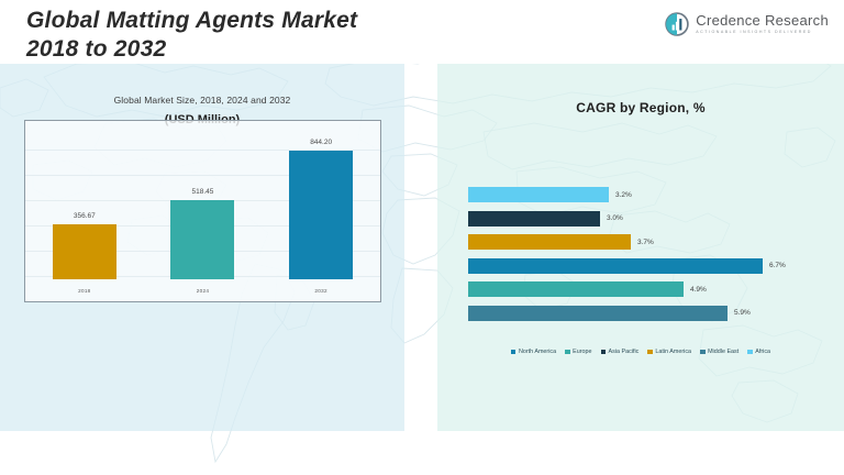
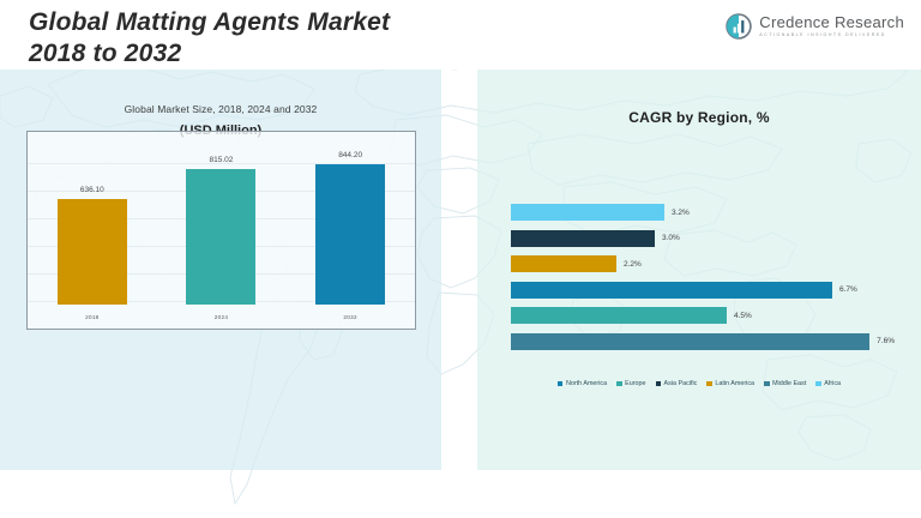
Global Market Size, 2018, 2024 and 2032/2018: 356.67 -> 636.10
Global Market Size, 2018, 2024 and 2032/2024: 518.45 -> 815.02
CAGR by Region, %/Asia Pacific: 3.7% -> 2.2%
CAGR by Region, %/Middle East: 4.9% -> 4.5%
CAGR by Region, %/Africa: 5.9% -> 7.6%
